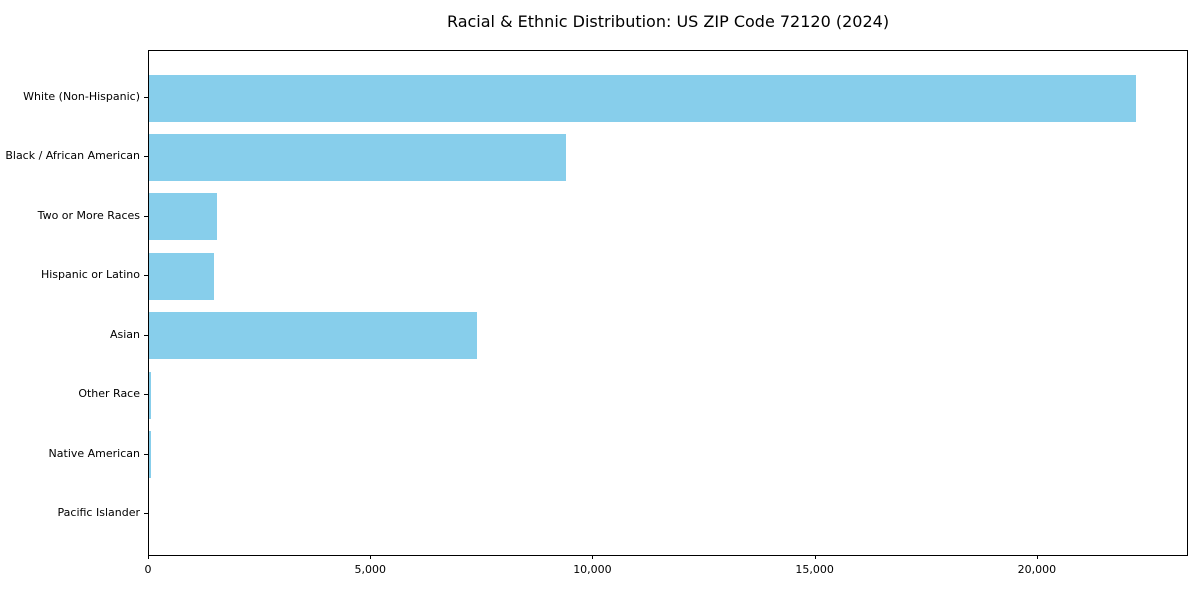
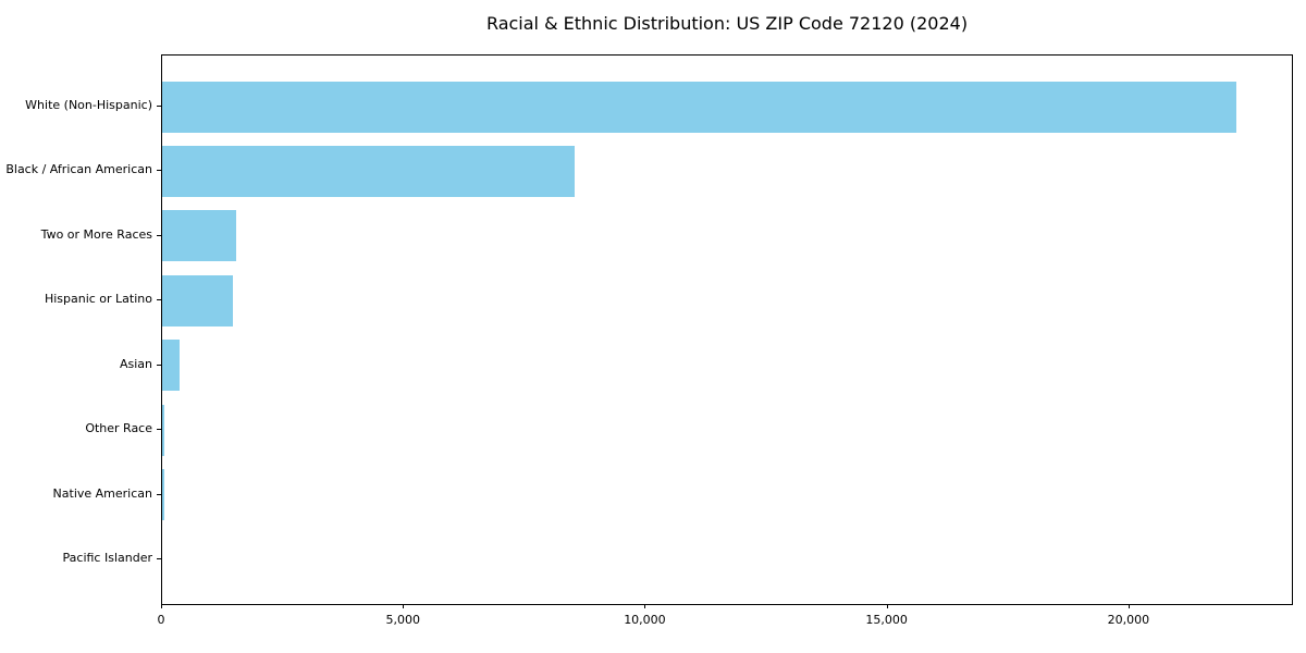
Black / African American: 9400 -> 8500
Asian: 7400 -> 400
